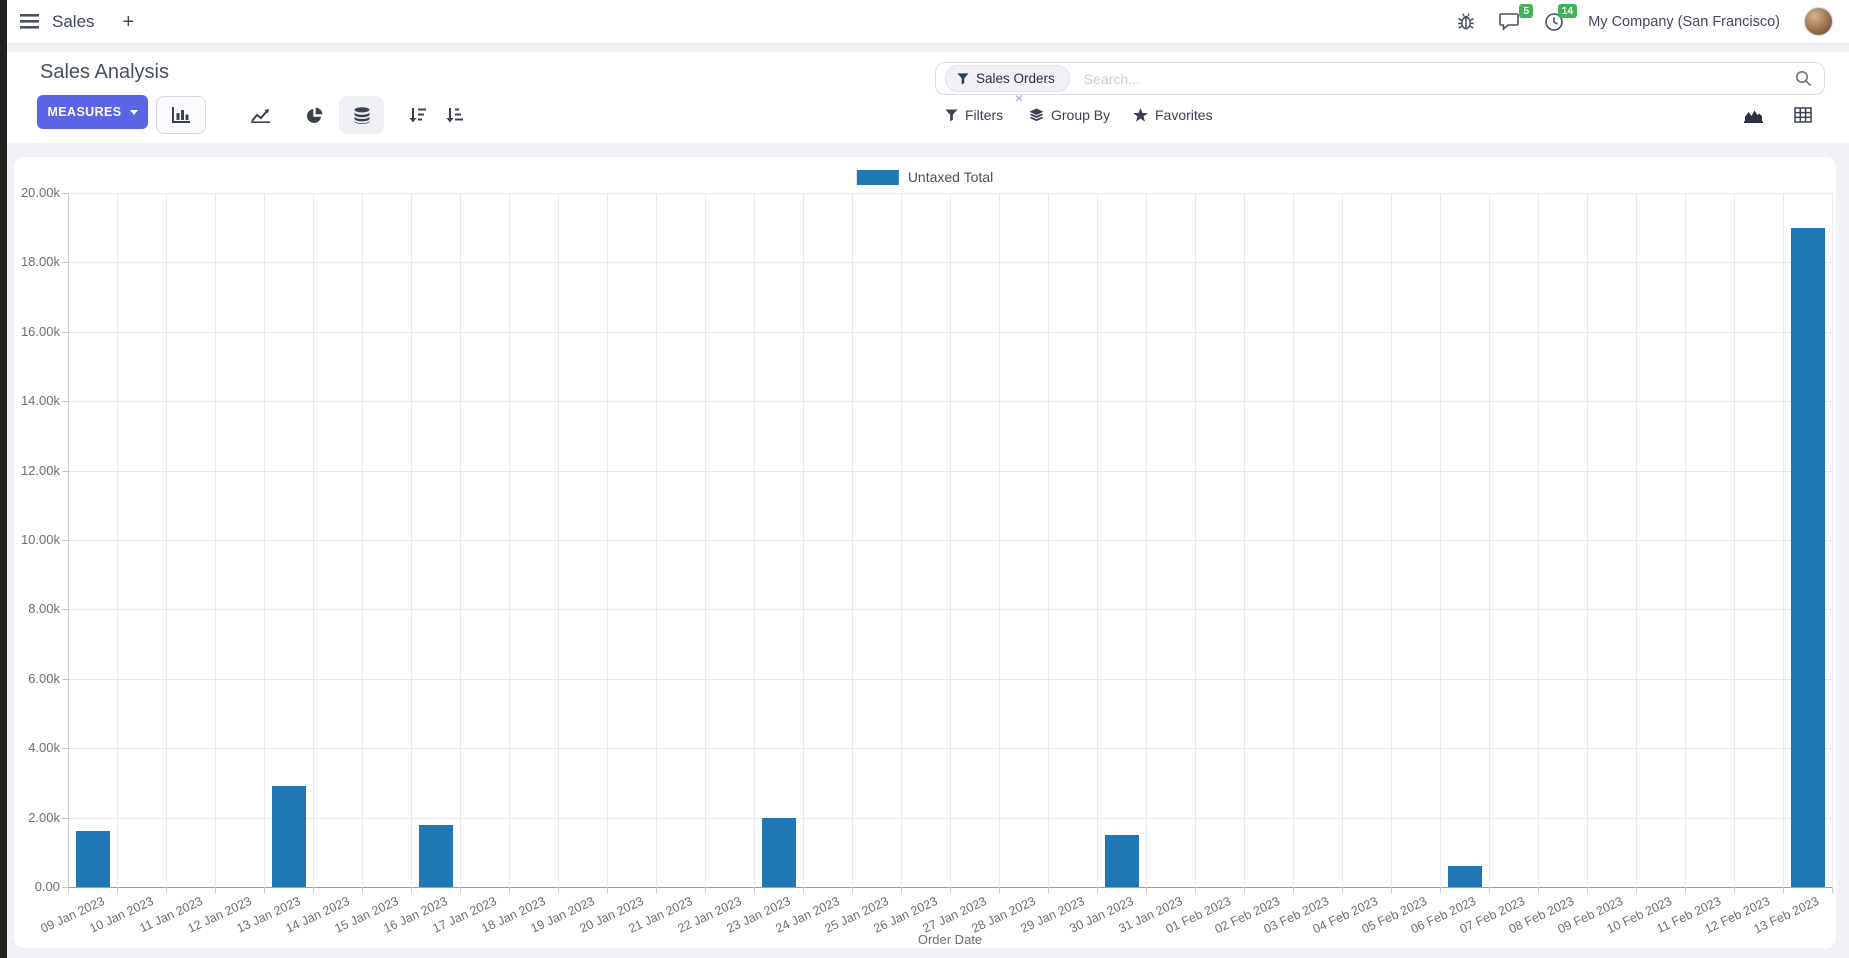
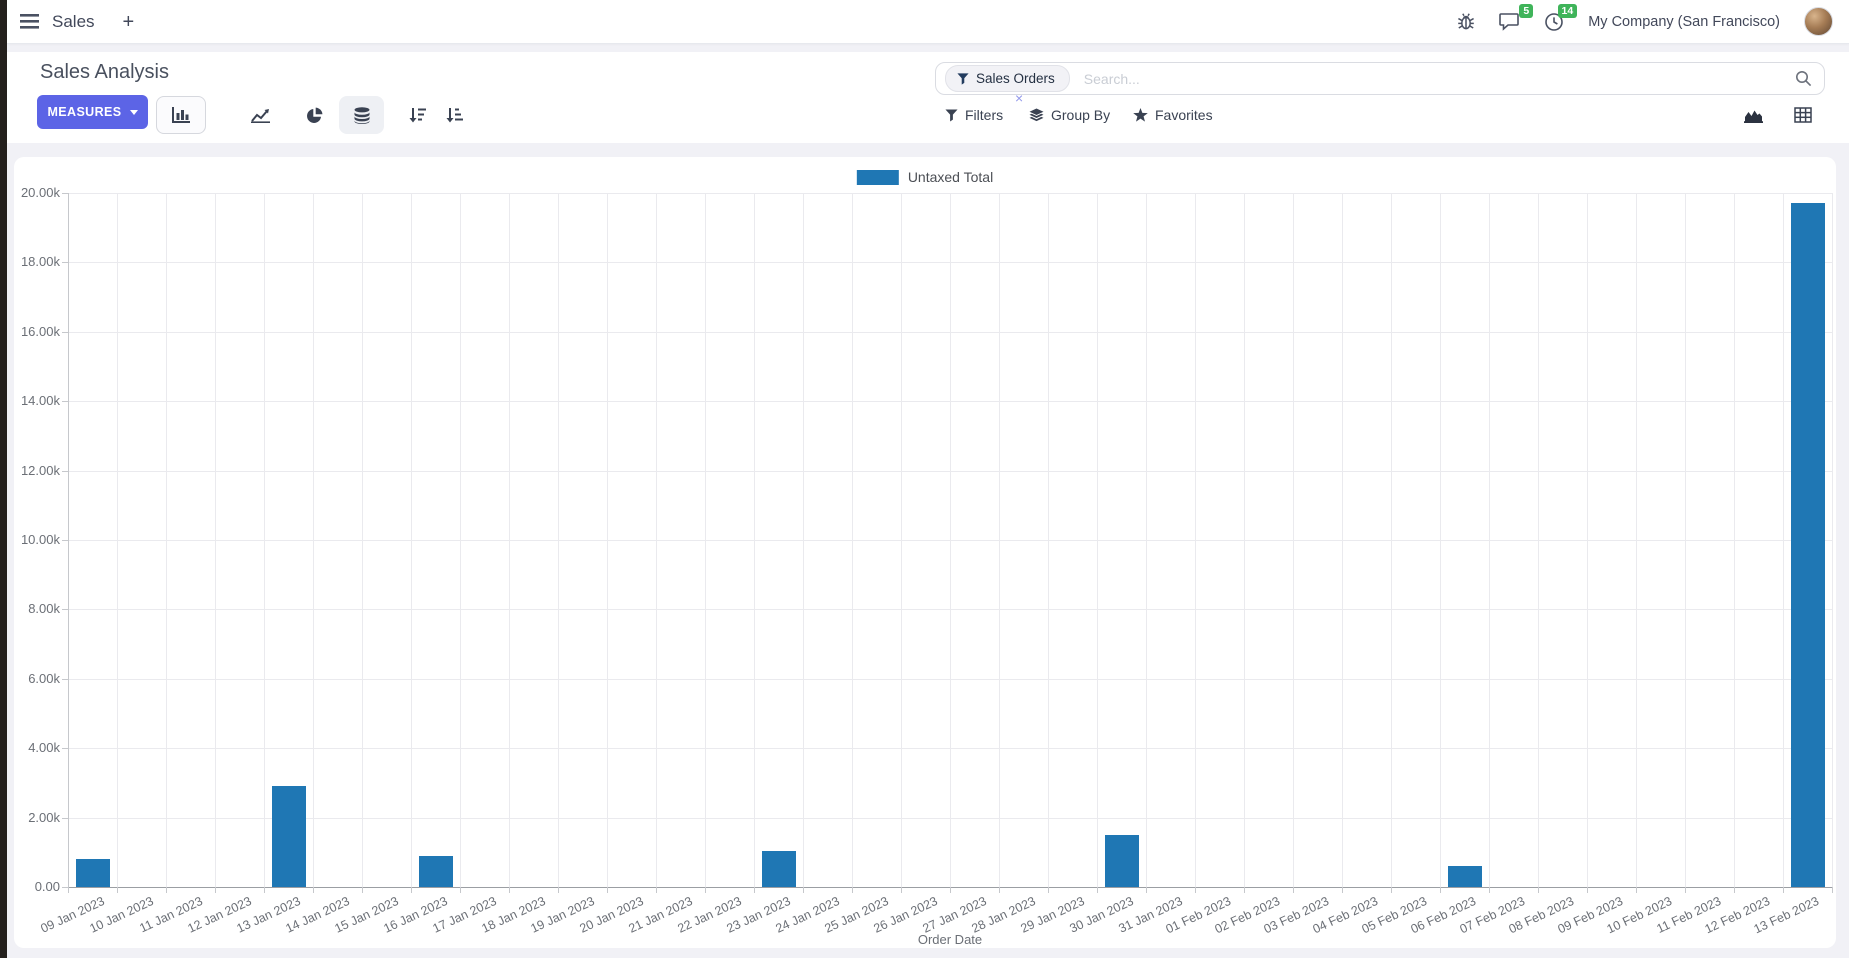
09 Jan 2023: 1.6k -> 0.8k
16 Jan 2023: 1.8k -> 0.9k
23 Jan 2023: 2.0k -> 1.0k
13 Feb 2023: 19.0k -> 19.7k
